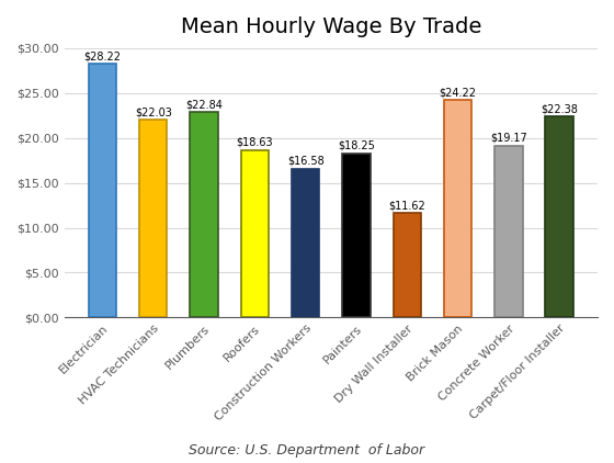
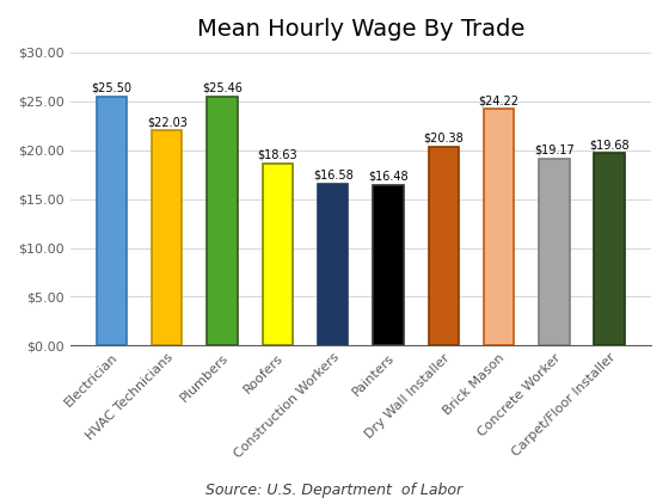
Electrician: $28.22 -> $25.50
Plumbers: $22.84 -> $25.46
Painters: $18.25 -> $16.48
Dry Wall Installer: $11.62 -> $20.38
Carpet/Floor Installer: $22.38 -> $19.68
